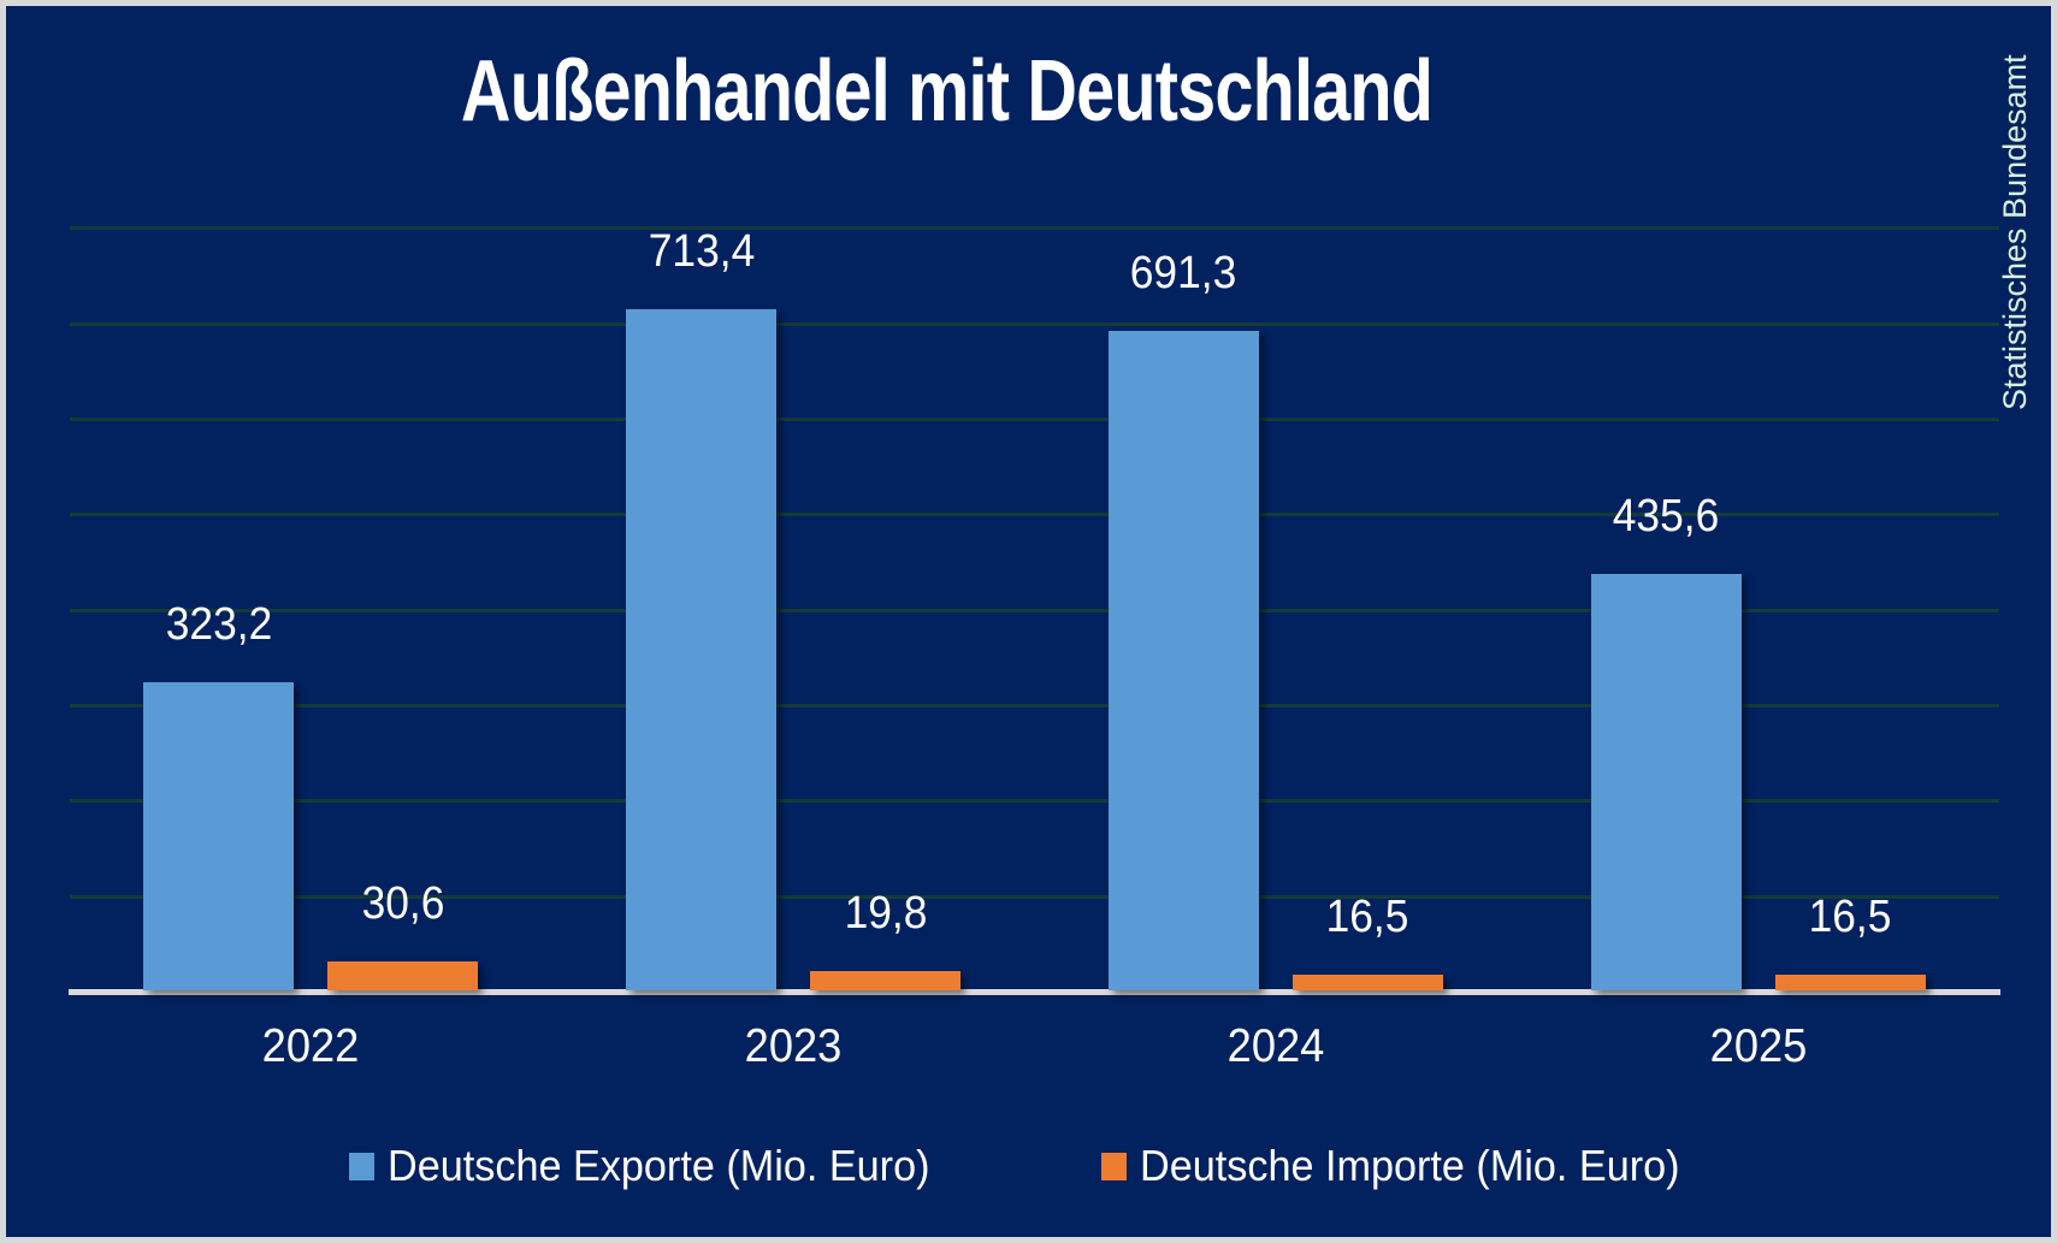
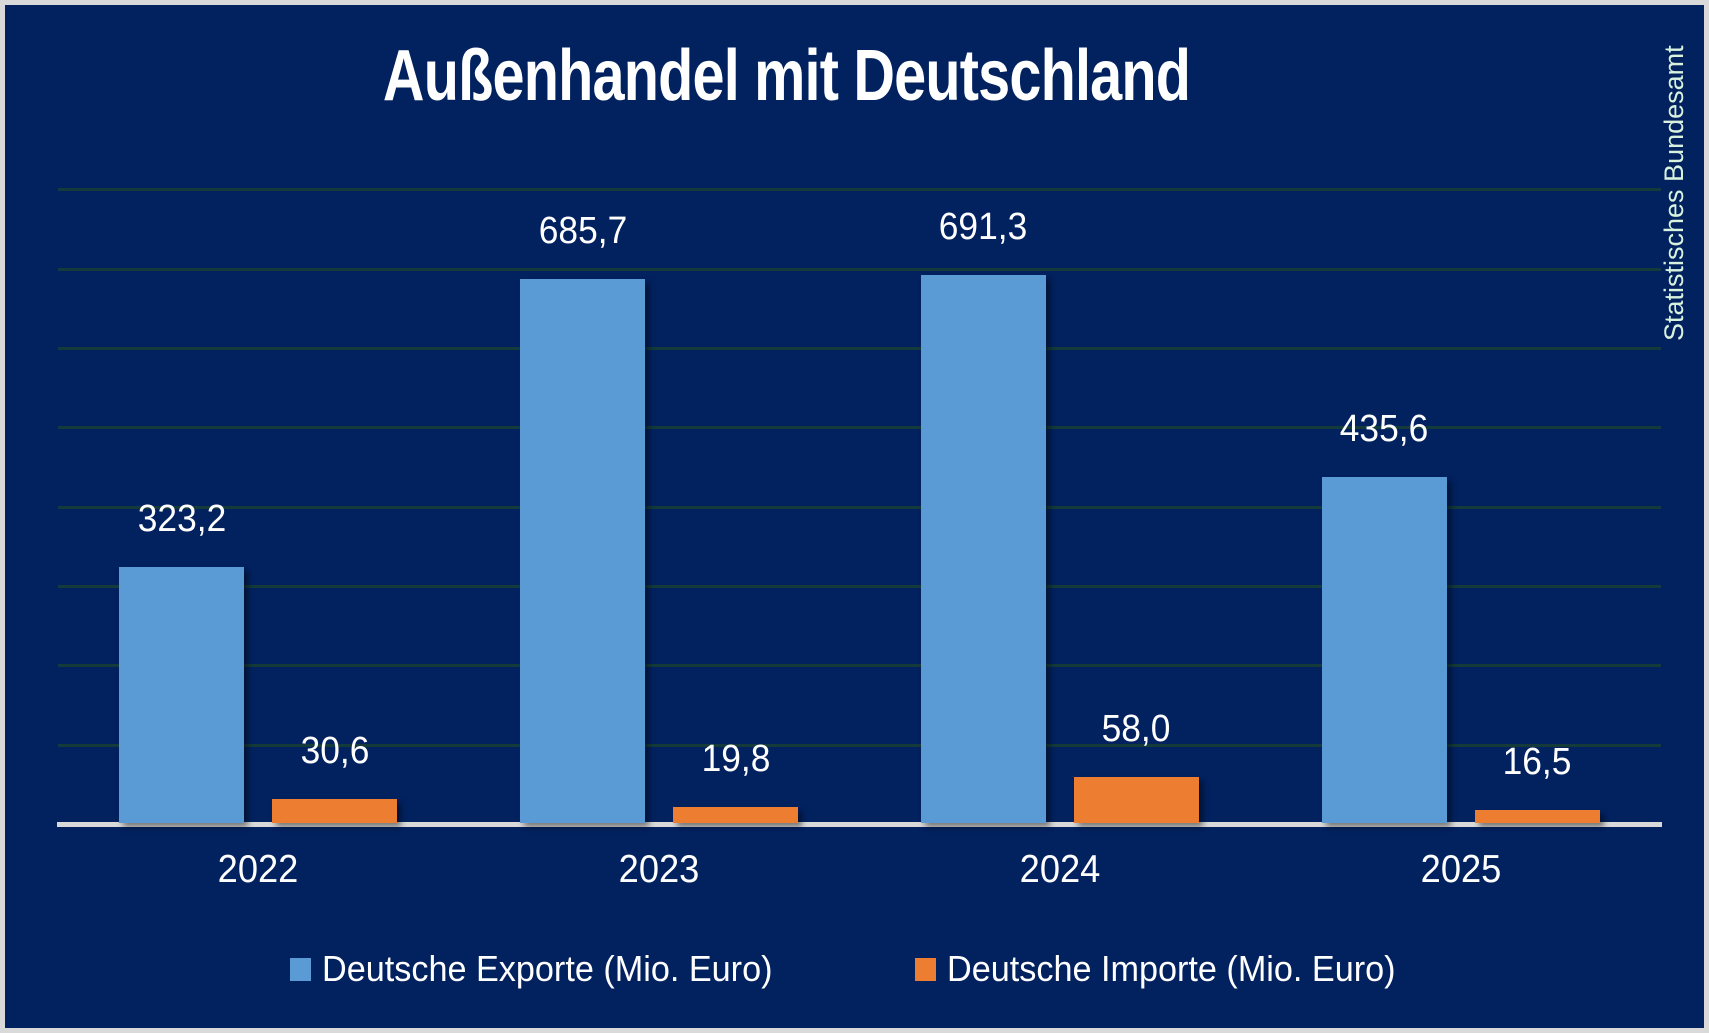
Deutsche Exporte (Mio. Euro)/2023: 713,4 -> 685,7
Deutsche Importe (Mio. Euro)/2024: 16,5 -> 58,0
